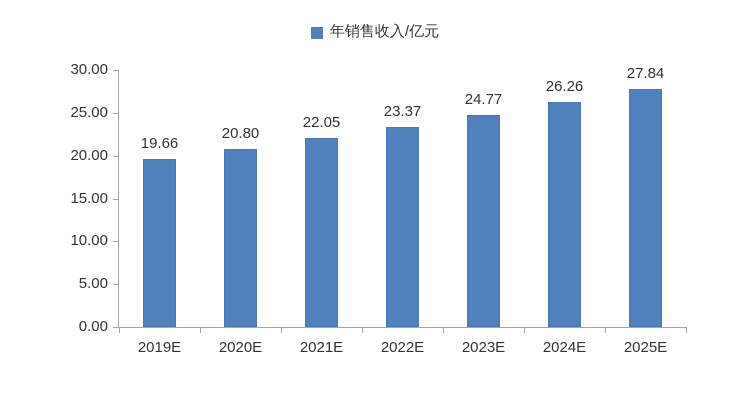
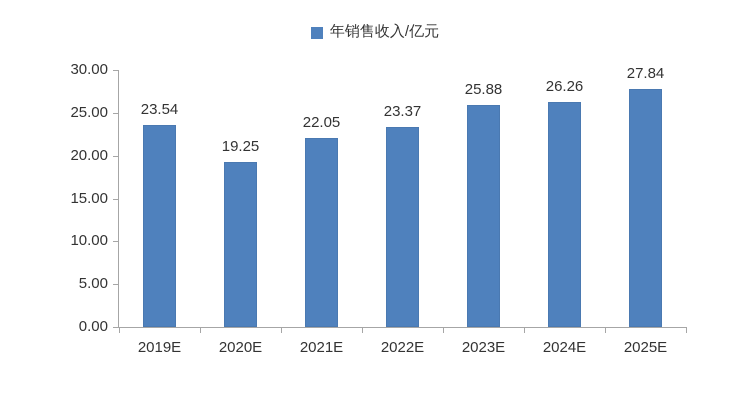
2019E: 19.66 -> 23.54
2020E: 20.80 -> 19.25
2023E: 24.77 -> 25.88
